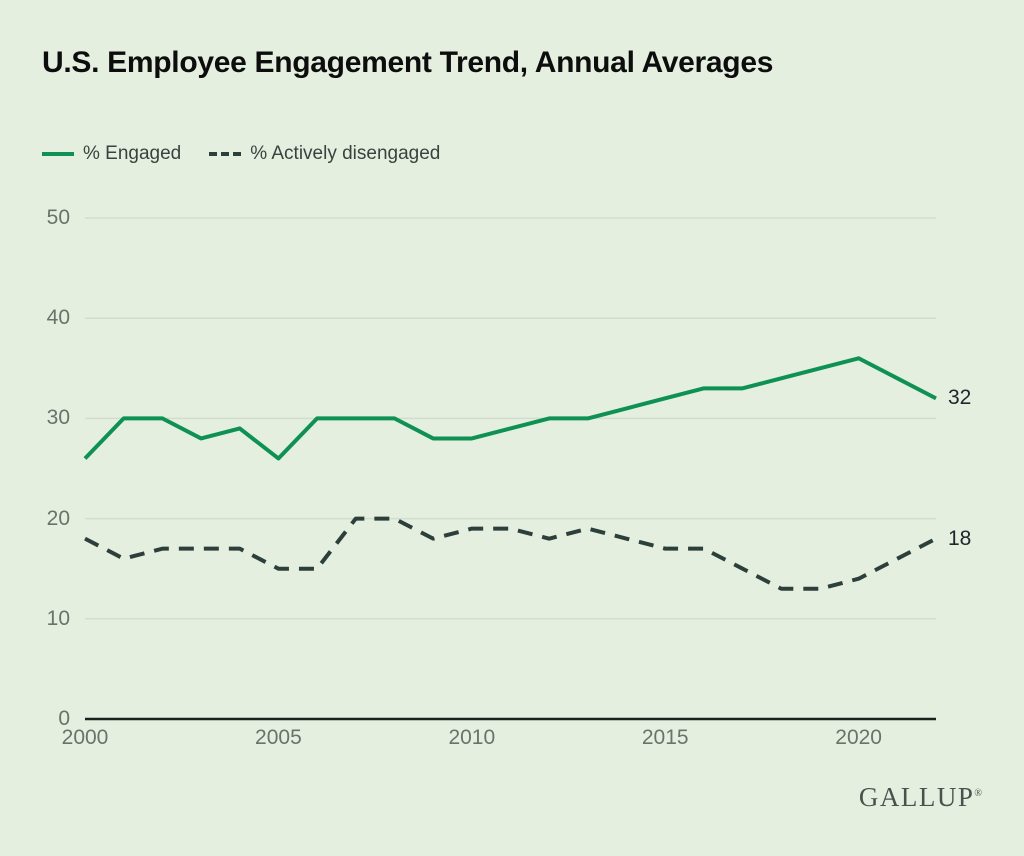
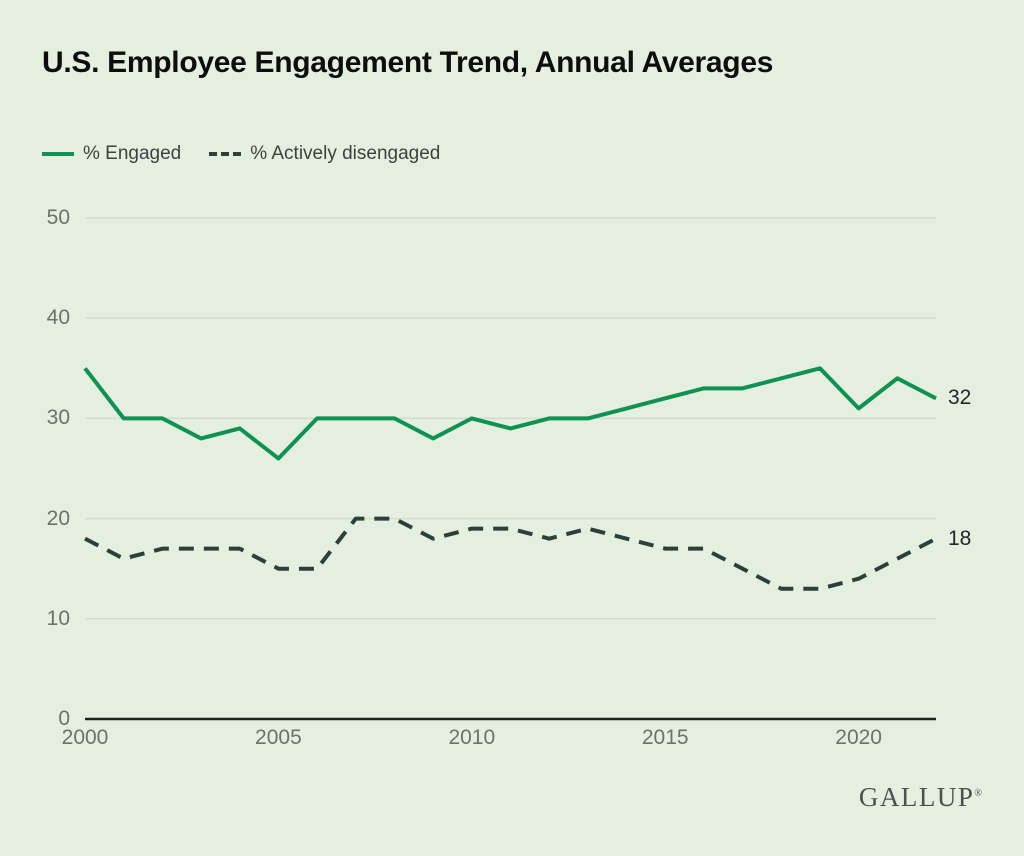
% Engaged/2000: 26 -> 35
% Engaged/2010: 28 -> 30
% Engaged/2020: 36 -> 31
